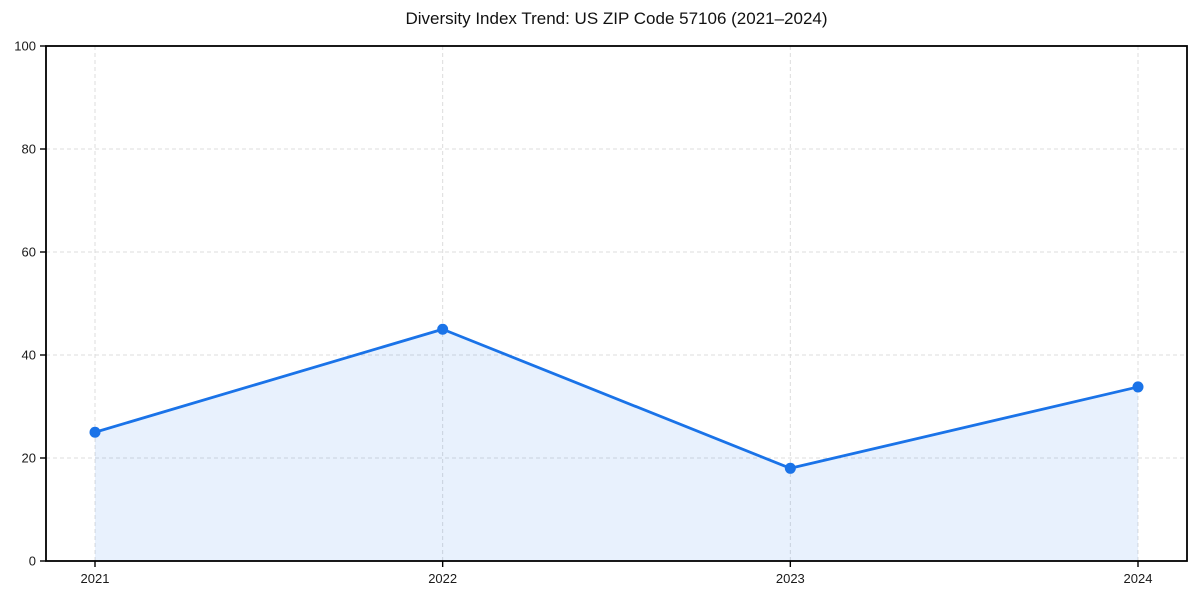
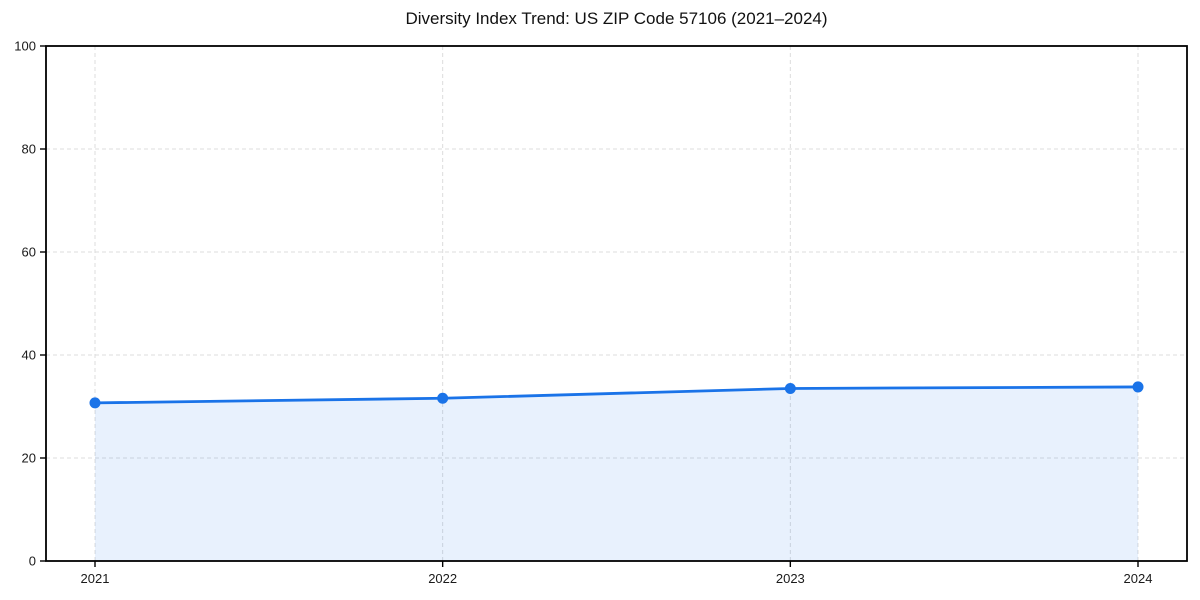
2021: 25 -> 31
2022: 45 -> 32
2023: 18 -> 34
